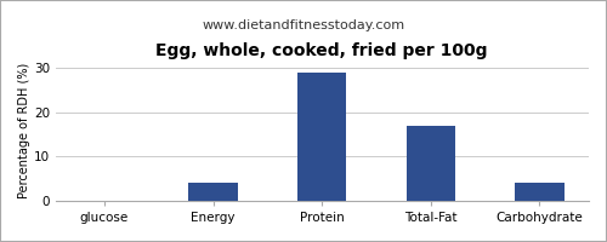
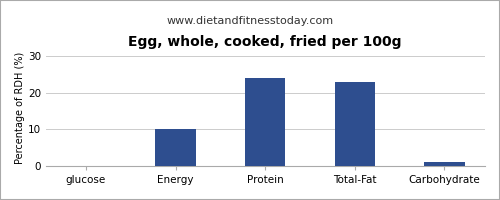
Energy: 4 -> 10
Protein: 29 -> 24
Total-Fat: 17 -> 23
Carbohydrate: 4 -> 1
